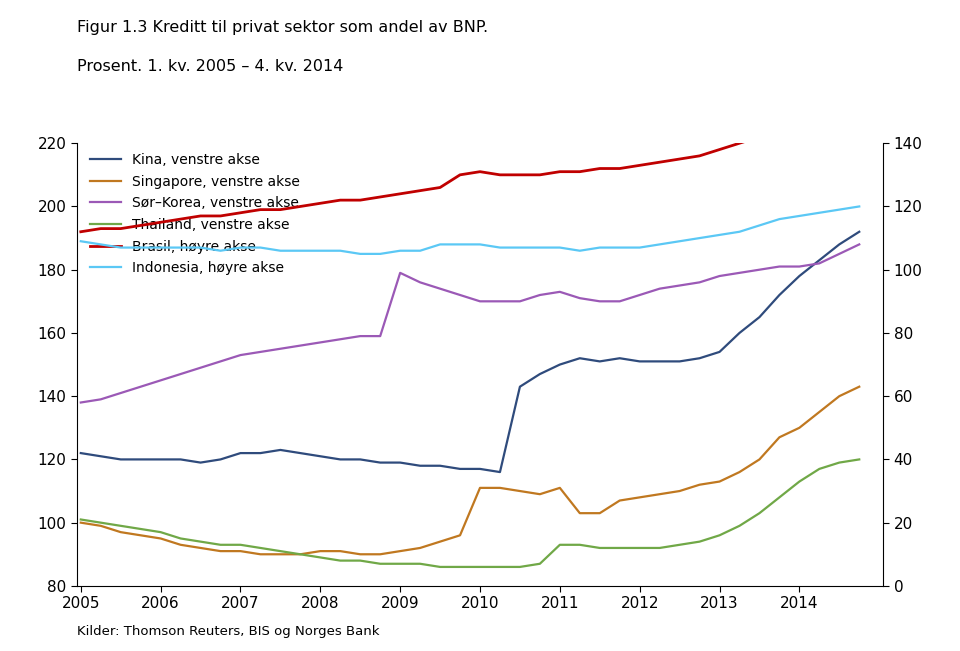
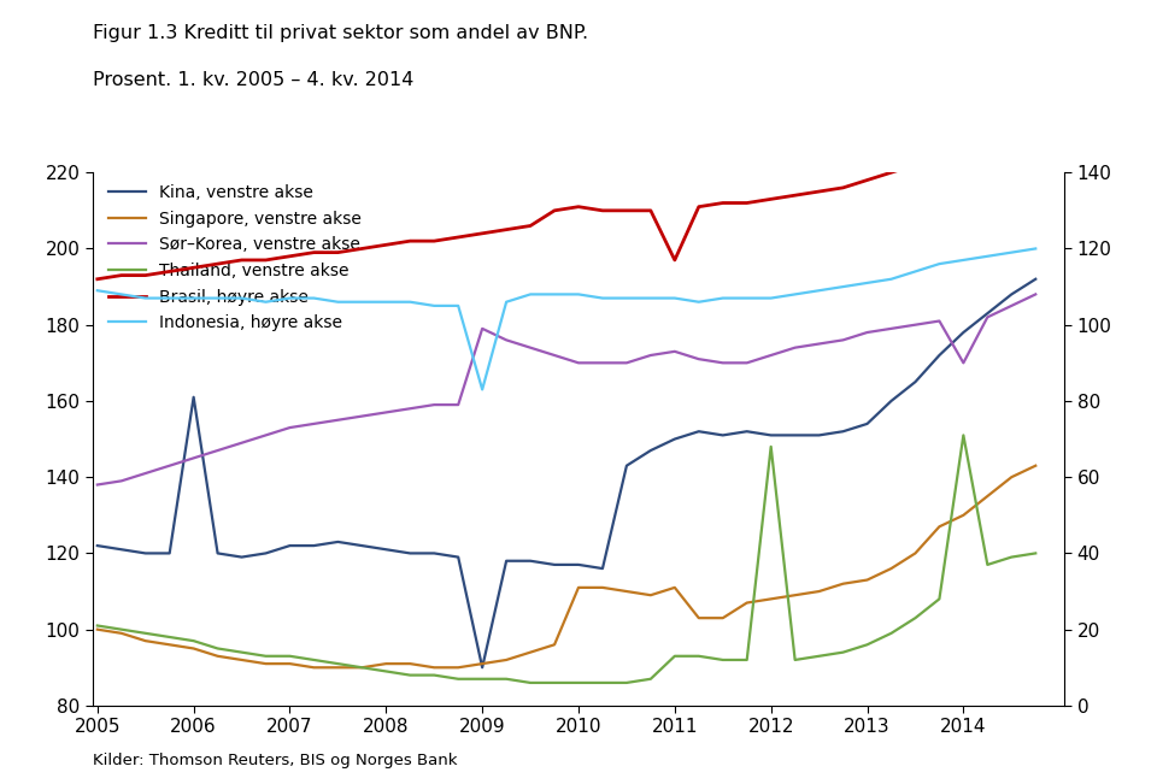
Kina, venstre akse/2006: 120 -> 161
Kina, venstre akse/2009: 119 -> 90
Indonesia, høyre akse/2009: 106 -> 83
Brasil, høyre akse/2011: 131 -> 117
Thailand, venstre akse/2012: 92 -> 148
Sør–Korea, venstre akse/2014: 181 -> 170
Thailand, venstre akse/2014: 113 -> 151
